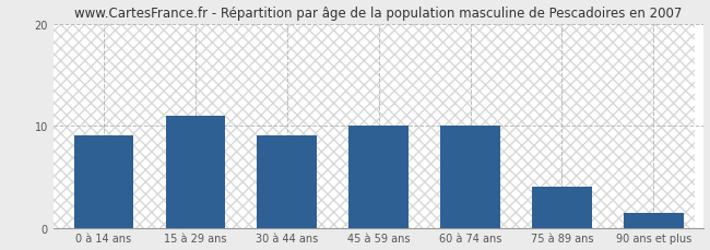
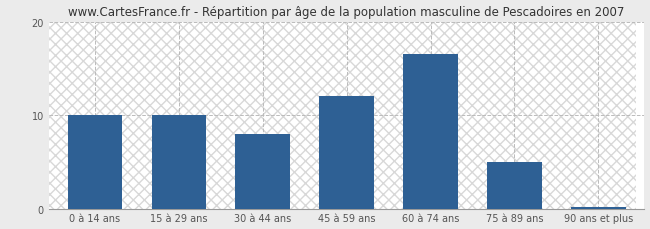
0 à 14 ans: 9.0 -> 10.0
15 à 29 ans: 11.0 -> 10.0
30 à 44 ans: 9.0 -> 8.0
45 à 59 ans: 10.0 -> 12.0
60 à 74 ans: 10.0 -> 16.5
75 à 89 ans: 4.0 -> 5.0
90 ans et plus: 1.4 -> 0.2
